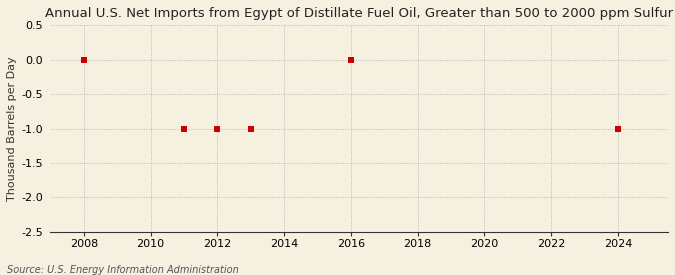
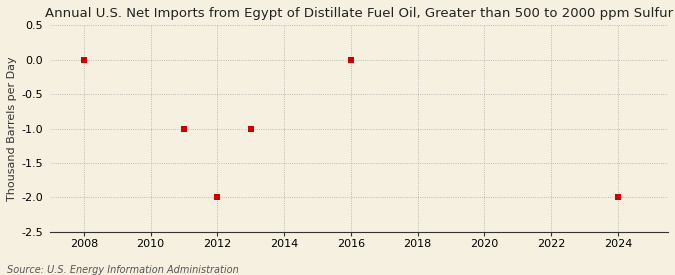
2012: -1 -> -2
2024: -1 -> -2
